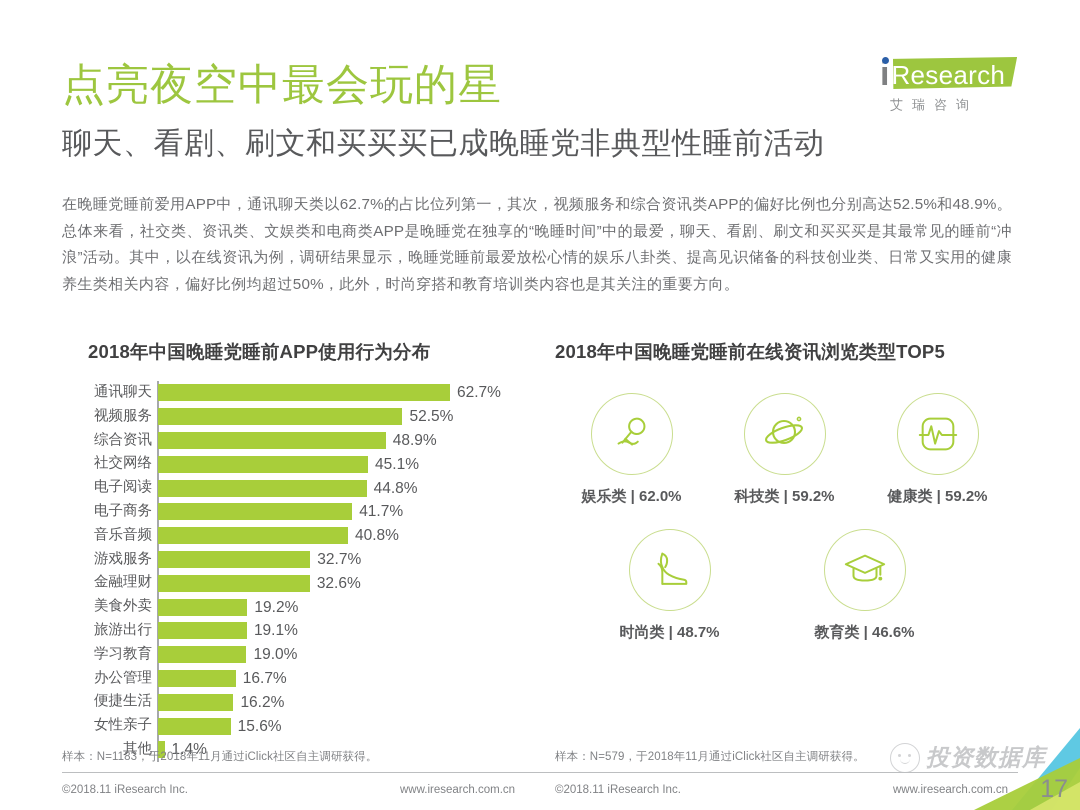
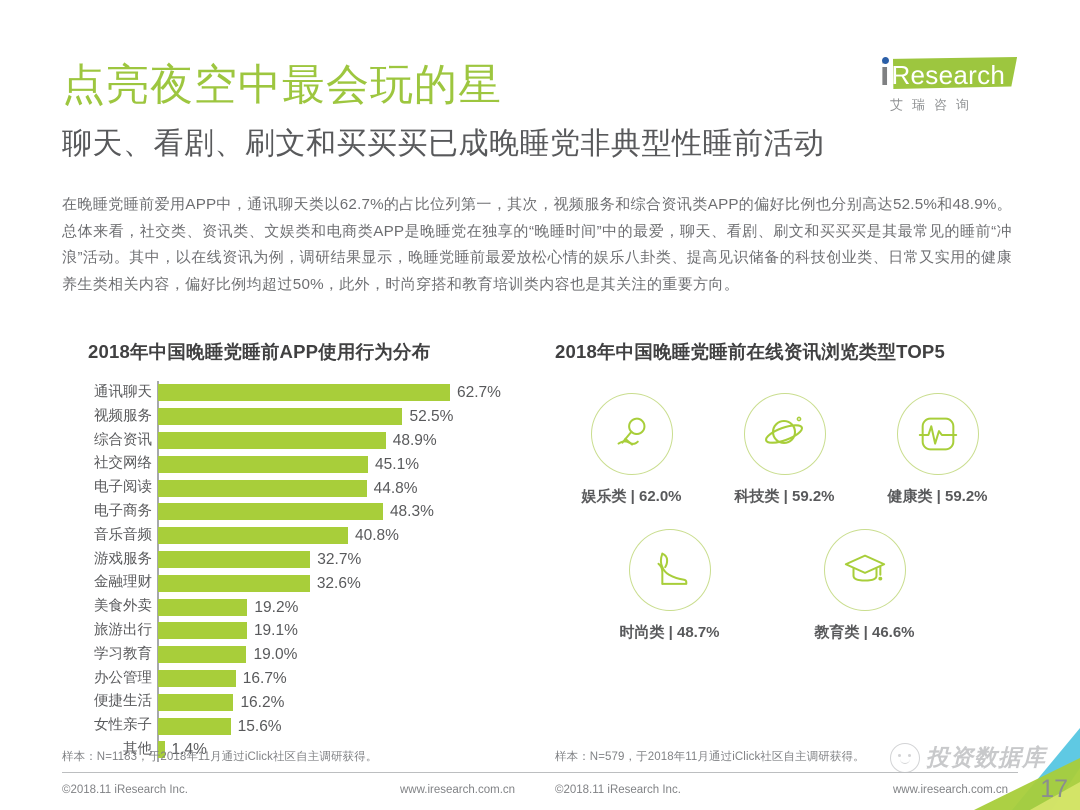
2018年中国晚睡党睡前APP使用行为分布/电子商务: 41.7% -> 48.3%
